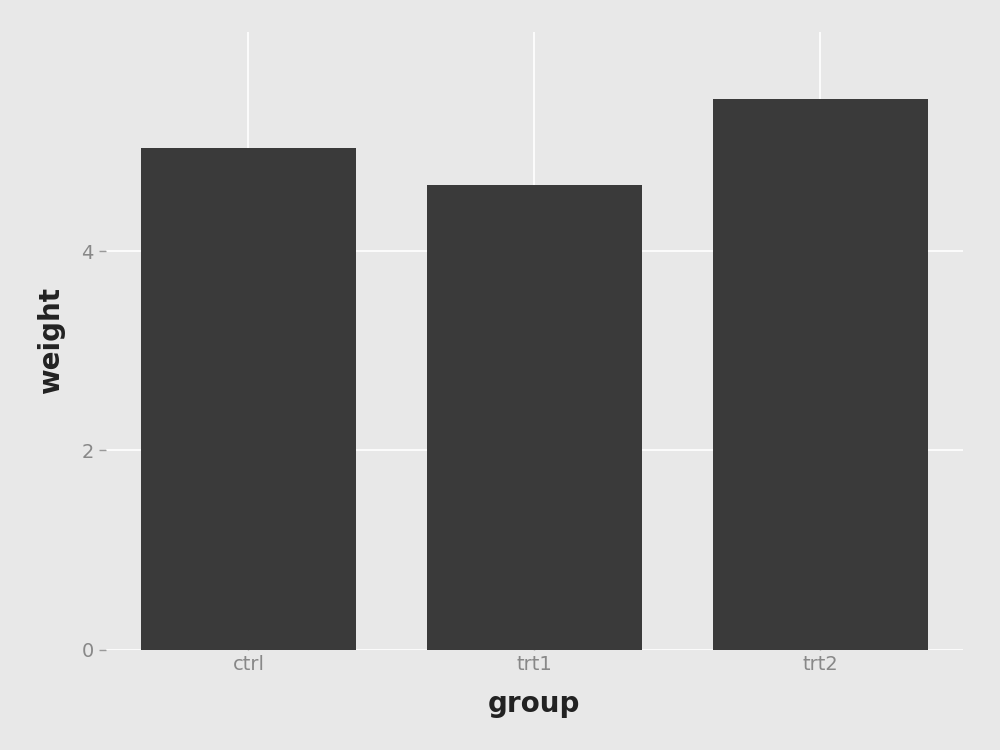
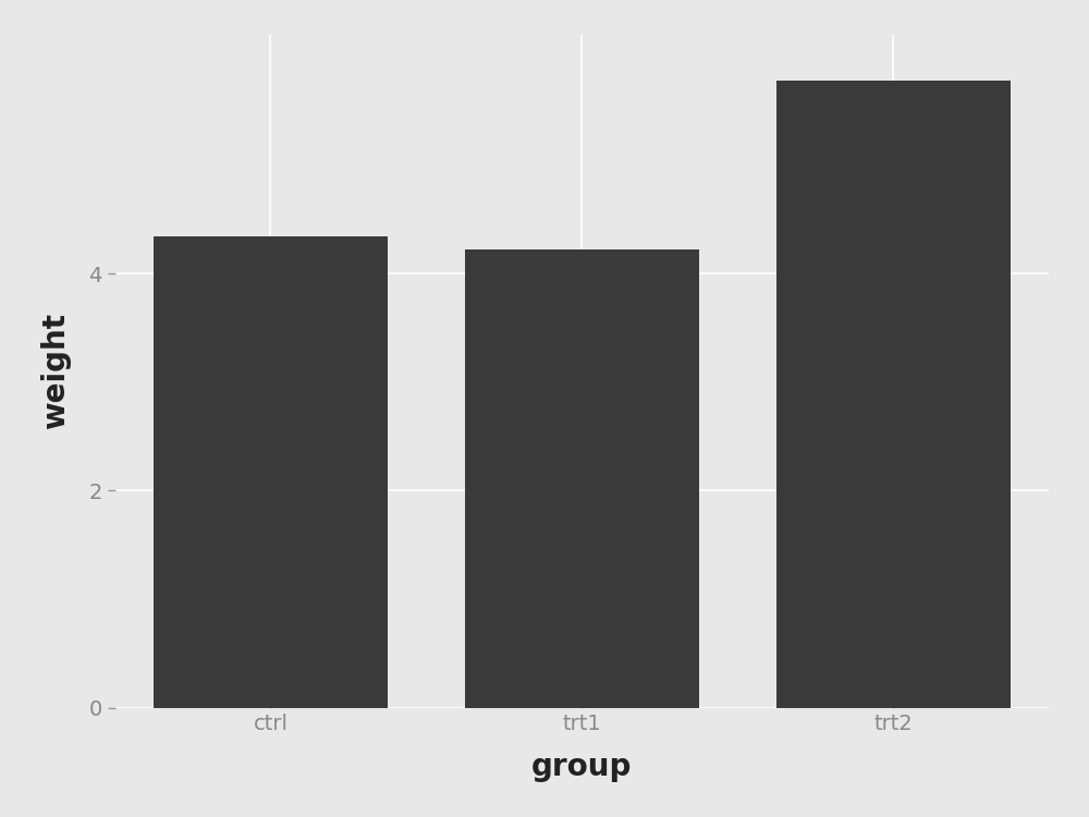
ctrl: 5.03 -> 4.34
trt1: 4.66 -> 4.22
trt2: 5.53 -> 5.78
